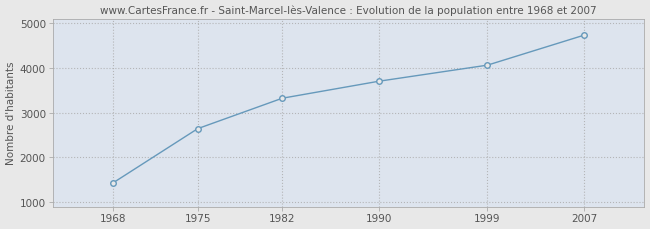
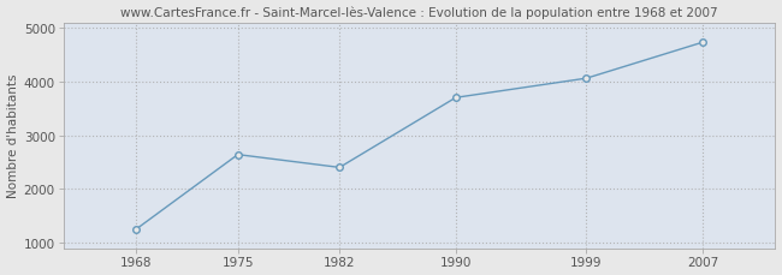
1968: 1430 -> 1250
1982: 3320 -> 2400
